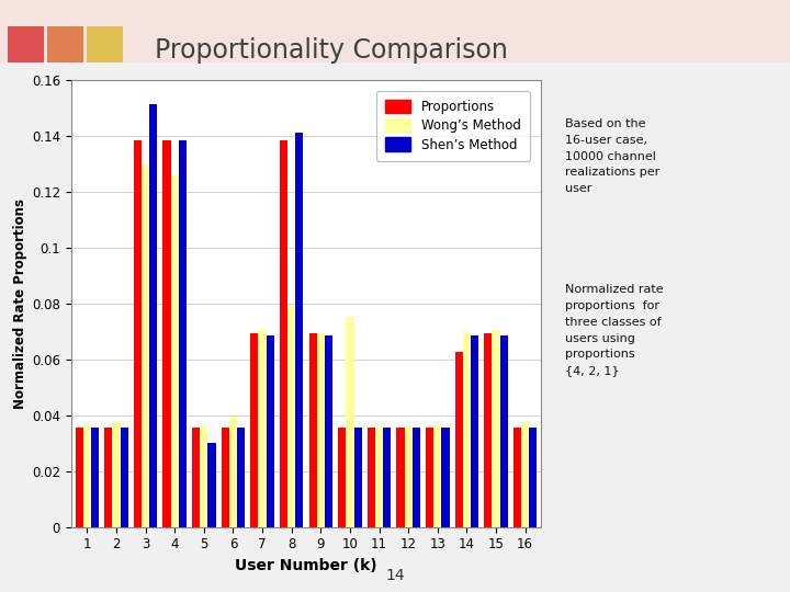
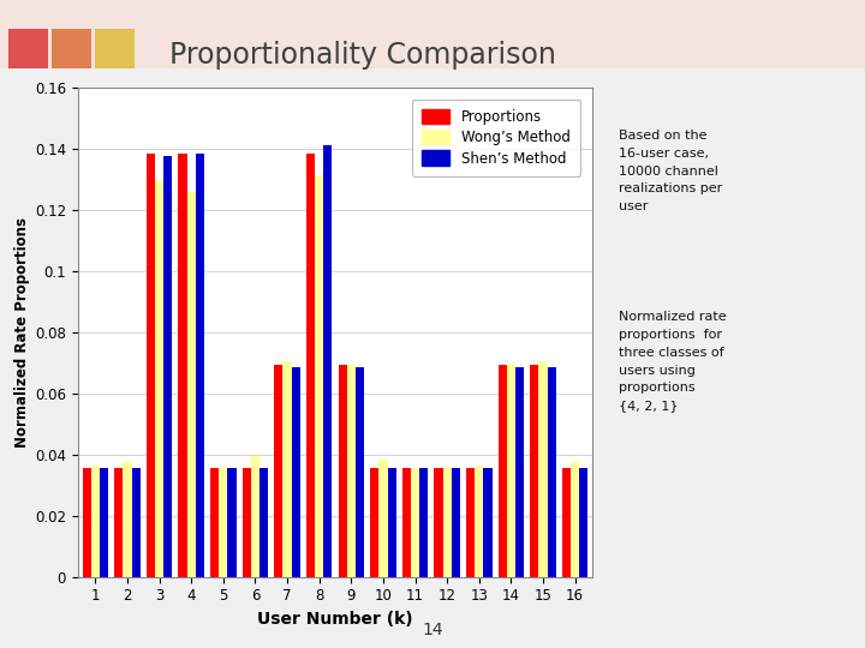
Shen’s Method/3: 0.1515 -> 0.1375
Shen’s Method/5: 0.0300 -> 0.0357
Wong’s Method/8: 0.0790 -> 0.1315
Wong’s Method/10: 0.0750 -> 0.0383
Proportions/14: 0.0625 -> 0.0693
